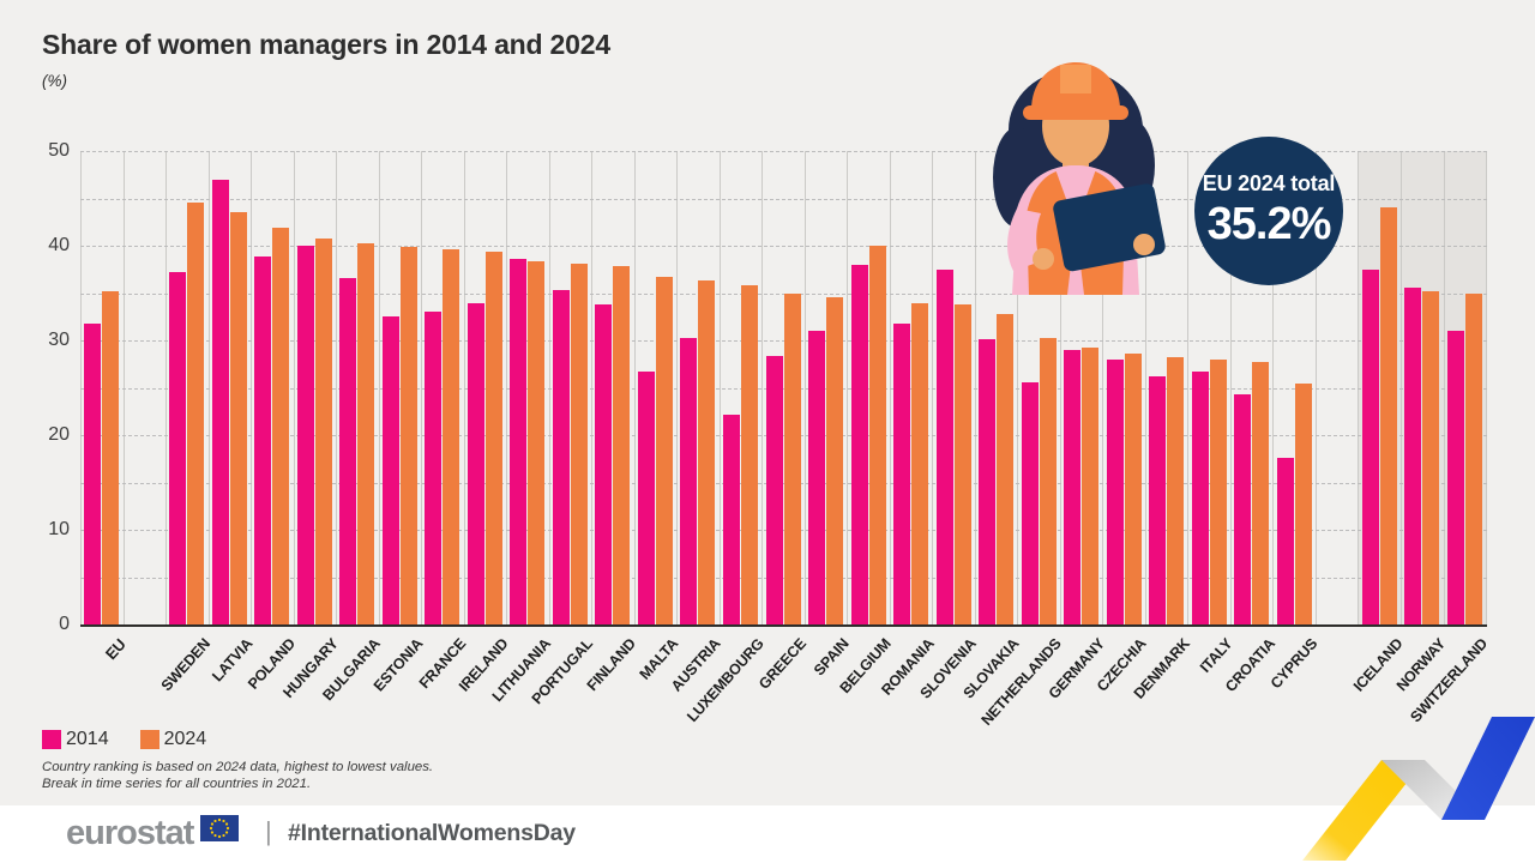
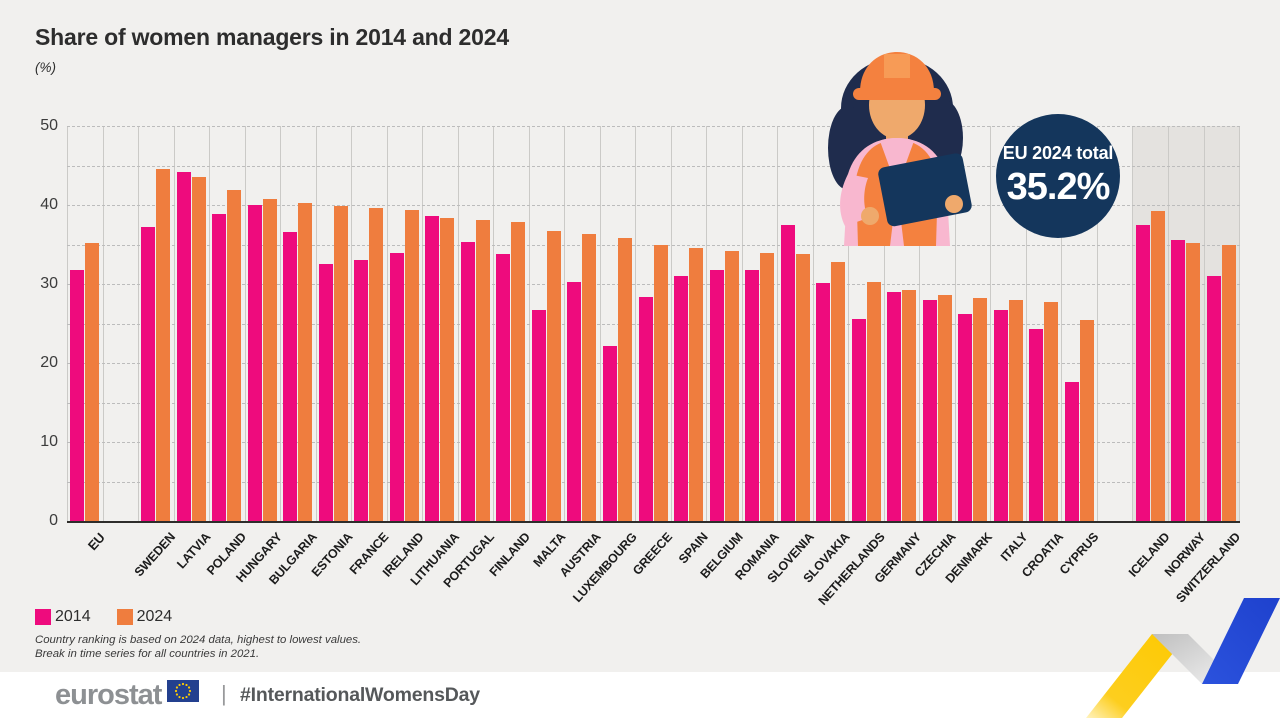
2014/LATVIA: 47 -> 44
2014/BELGIUM: 38 -> 32
2024/BELGIUM: 40 -> 34
2024/ICELAND: 44 -> 39
